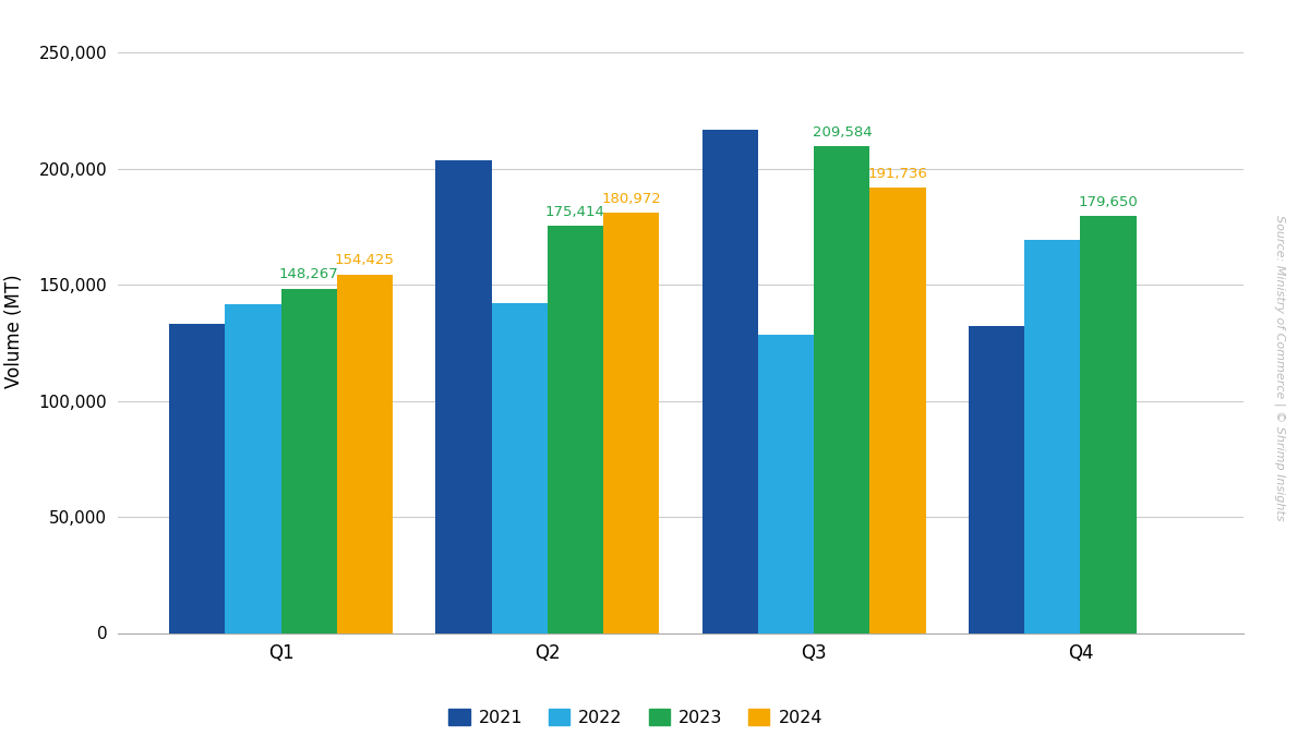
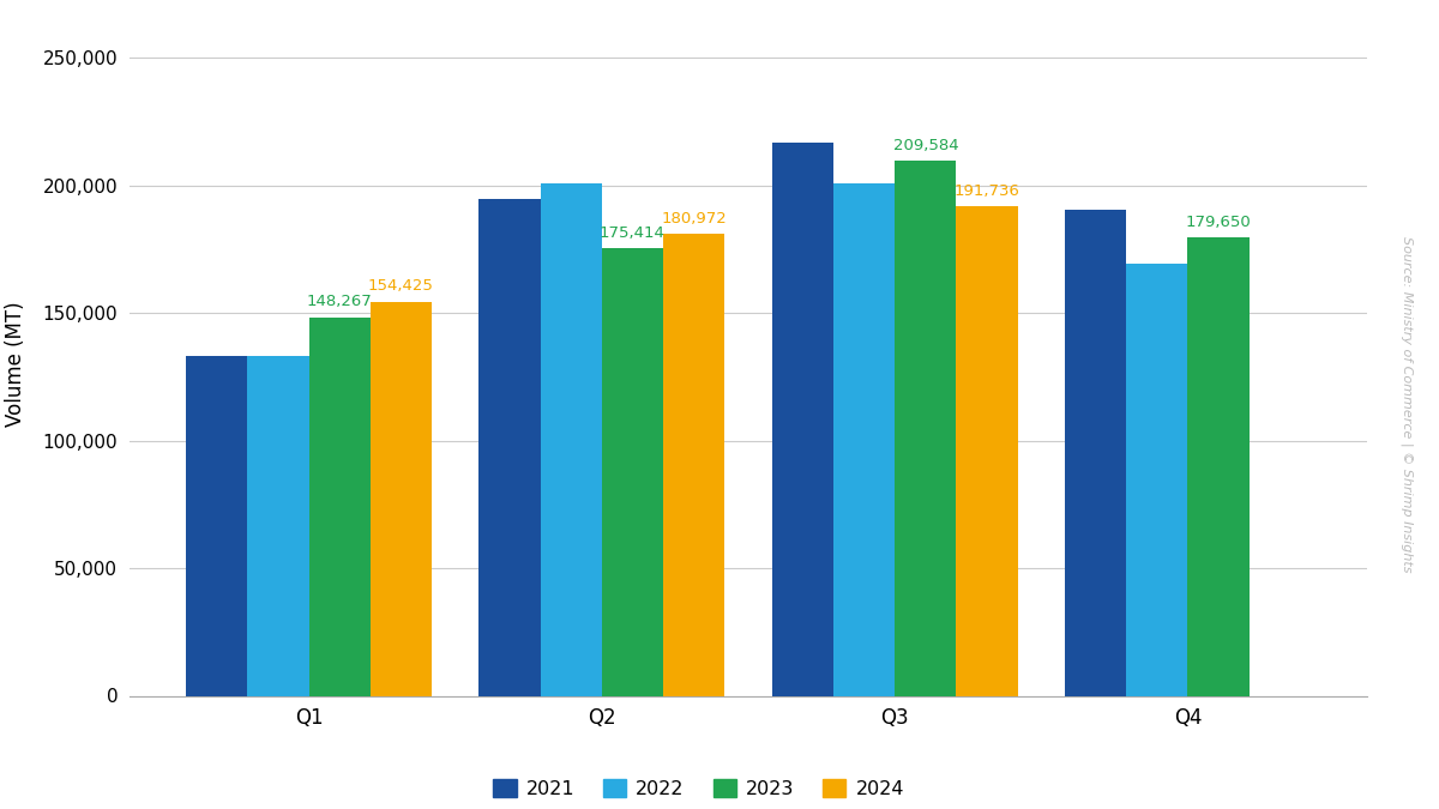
2022/Q1: 141,500 -> 133,200
2021/Q2: 203,500 -> 194,500
2022/Q2: 142,000 -> 201,000
2022/Q3: 128,500 -> 200,800
2021/Q4: 132,000 -> 190,500
